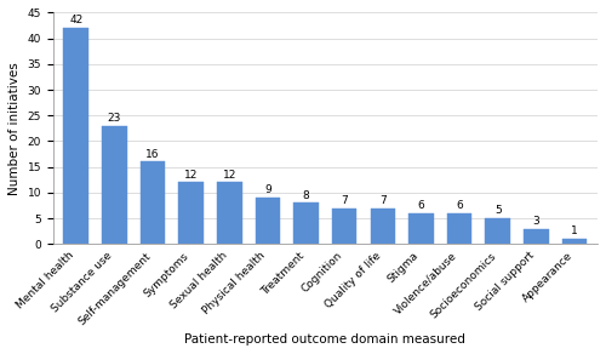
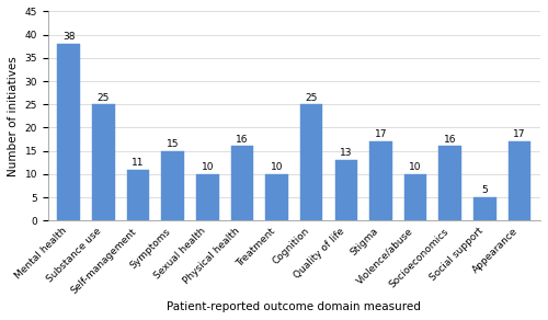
Mental health: 42 -> 38
Substance use: 23 -> 25
Self-management: 16 -> 11
Symptoms: 12 -> 15
Sexual health: 12 -> 10
Physical health: 9 -> 16
Treatment: 8 -> 10
Cognition: 7 -> 25
Quality of life: 7 -> 13
Stigma: 6 -> 17
Violence/abuse: 6 -> 10
Socioeconomics: 5 -> 16
Social support: 3 -> 5
Appearance: 1 -> 17
